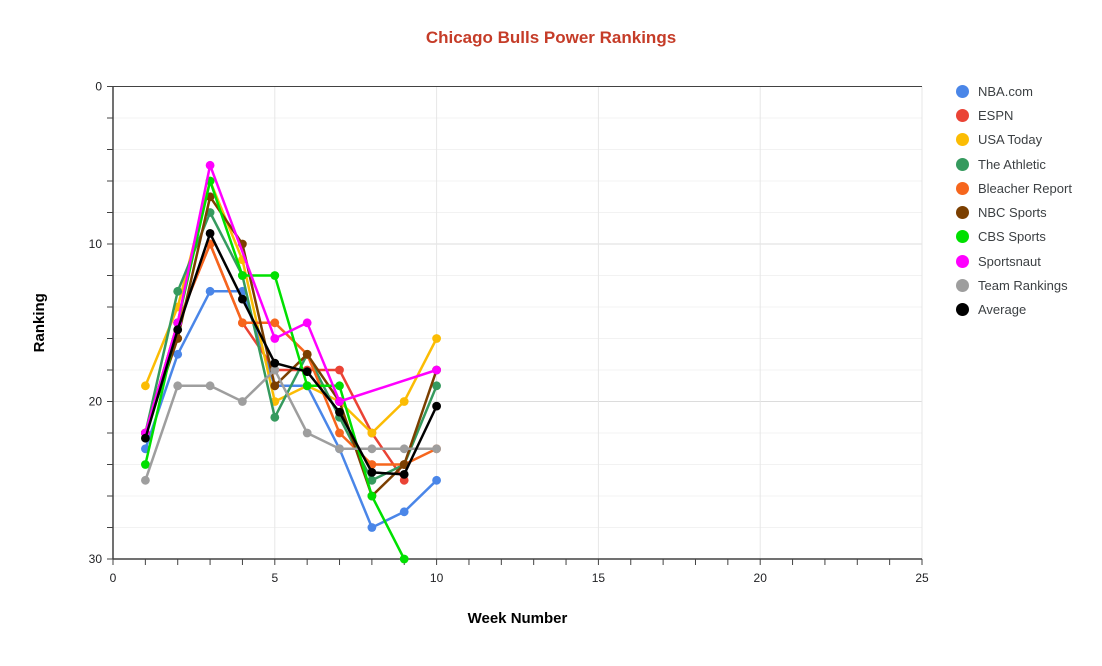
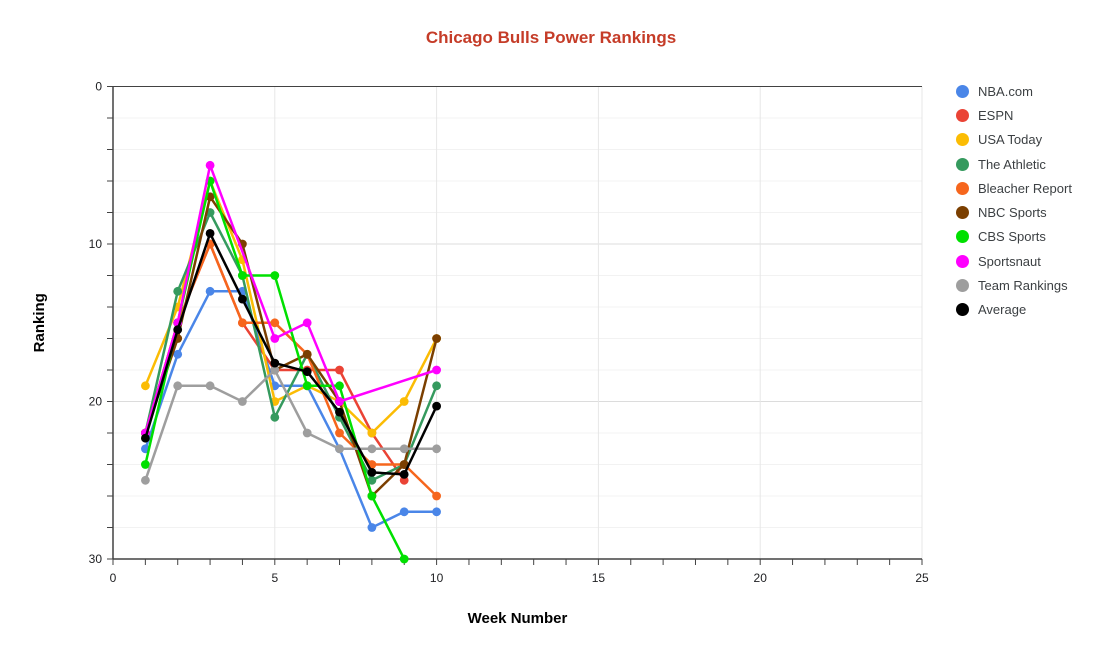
NBC Sports/5: 19 -> 18
NBA.com/10: 25 -> 27
Bleacher Report/10: 23 -> 26
NBC Sports/10: 18 -> 16
